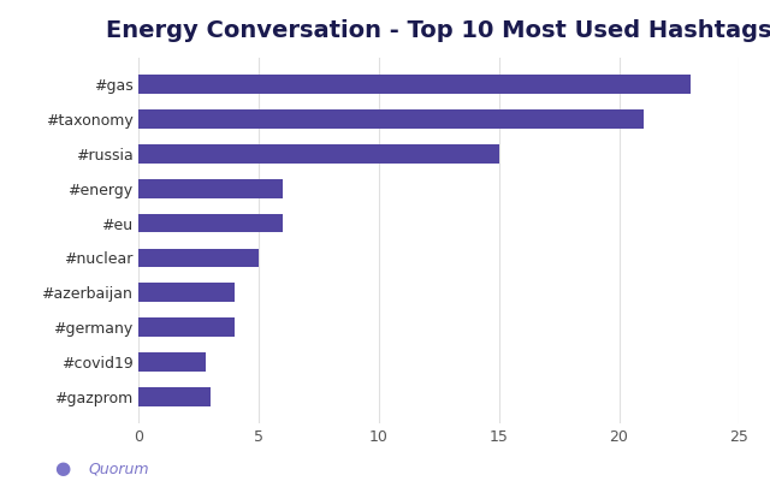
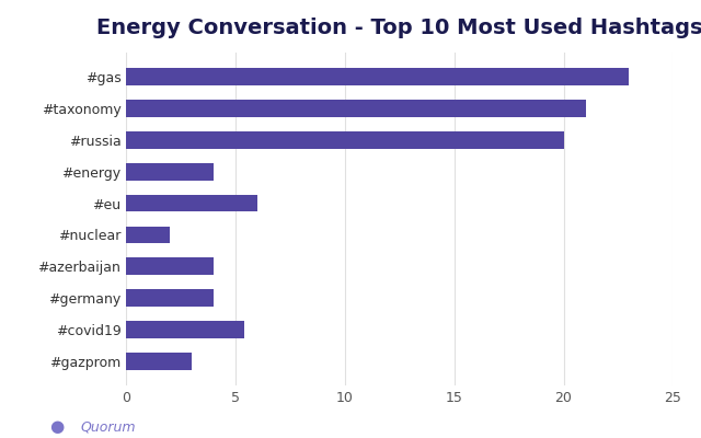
#russia: 15.0 -> 20.0
#energy: 6.0 -> 4.0
#nuclear: 5.0 -> 2.0
#covid19: 2.8 -> 5.4
